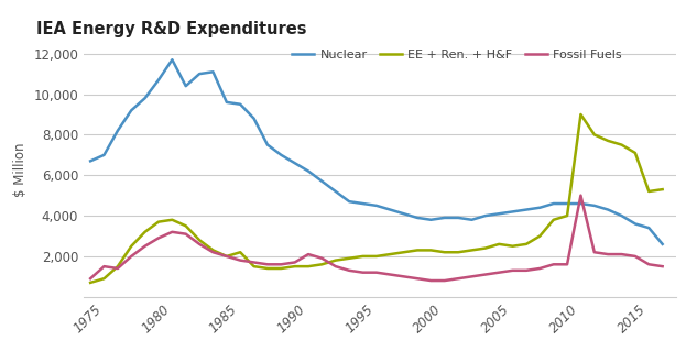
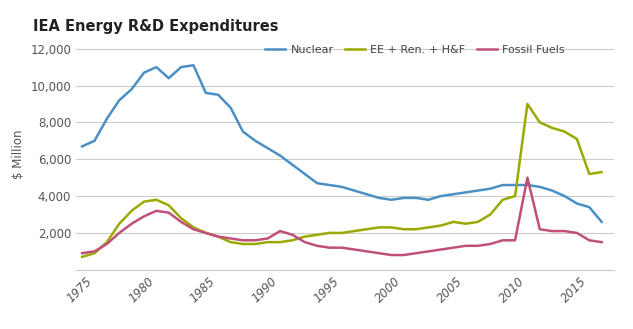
Fossil Fuels/1975: 1,500 -> 1,000
Nuclear/1980: 11,700 -> 11,000
EE + Ren. + H&F/1985: 2,200 -> 1,800
